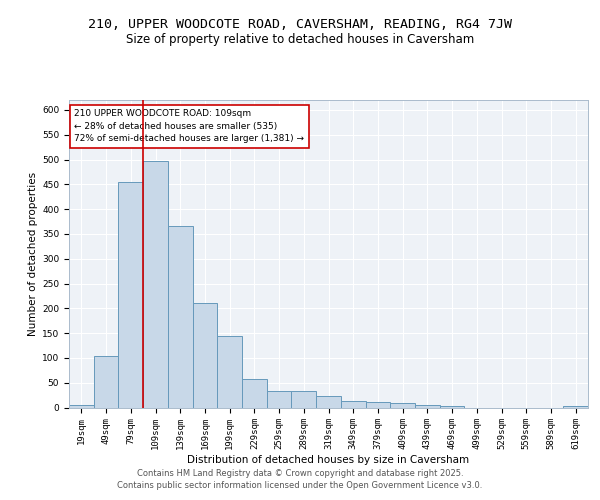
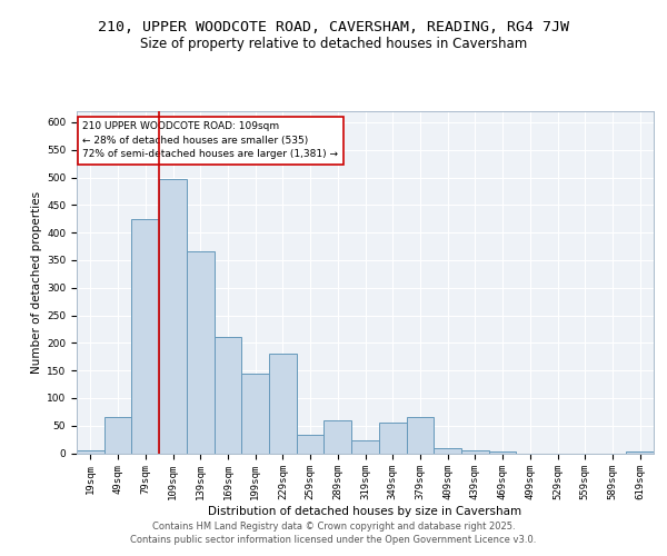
49sqm: 103 -> 65
79sqm: 455 -> 425
229sqm: 57 -> 180
289sqm: 33 -> 60
349sqm: 13 -> 55
379sqm: 12 -> 65
